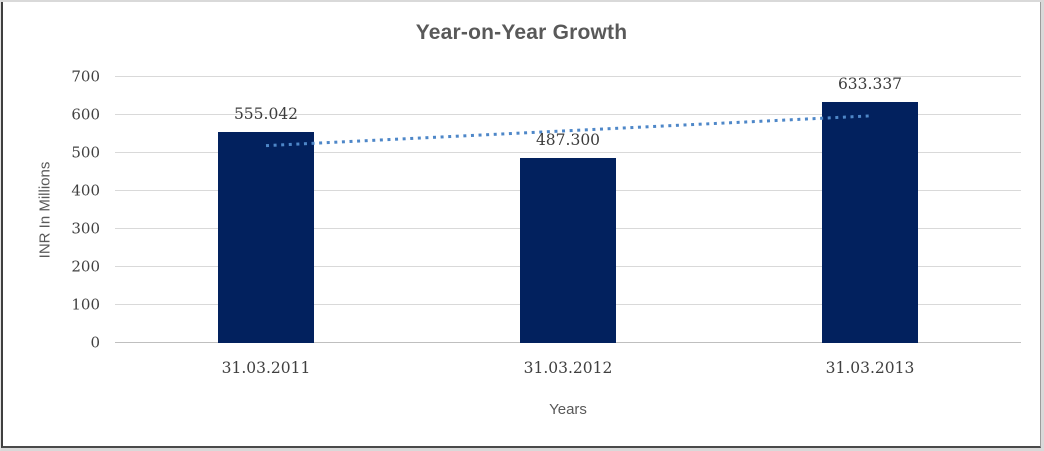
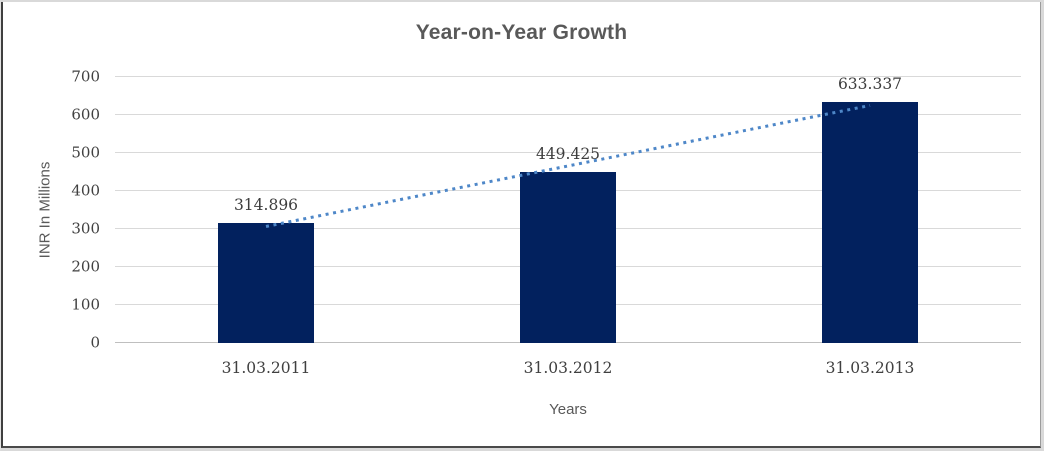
31.03.2011: 555.042 -> 314.896
31.03.2012: 487.300 -> 449.425
